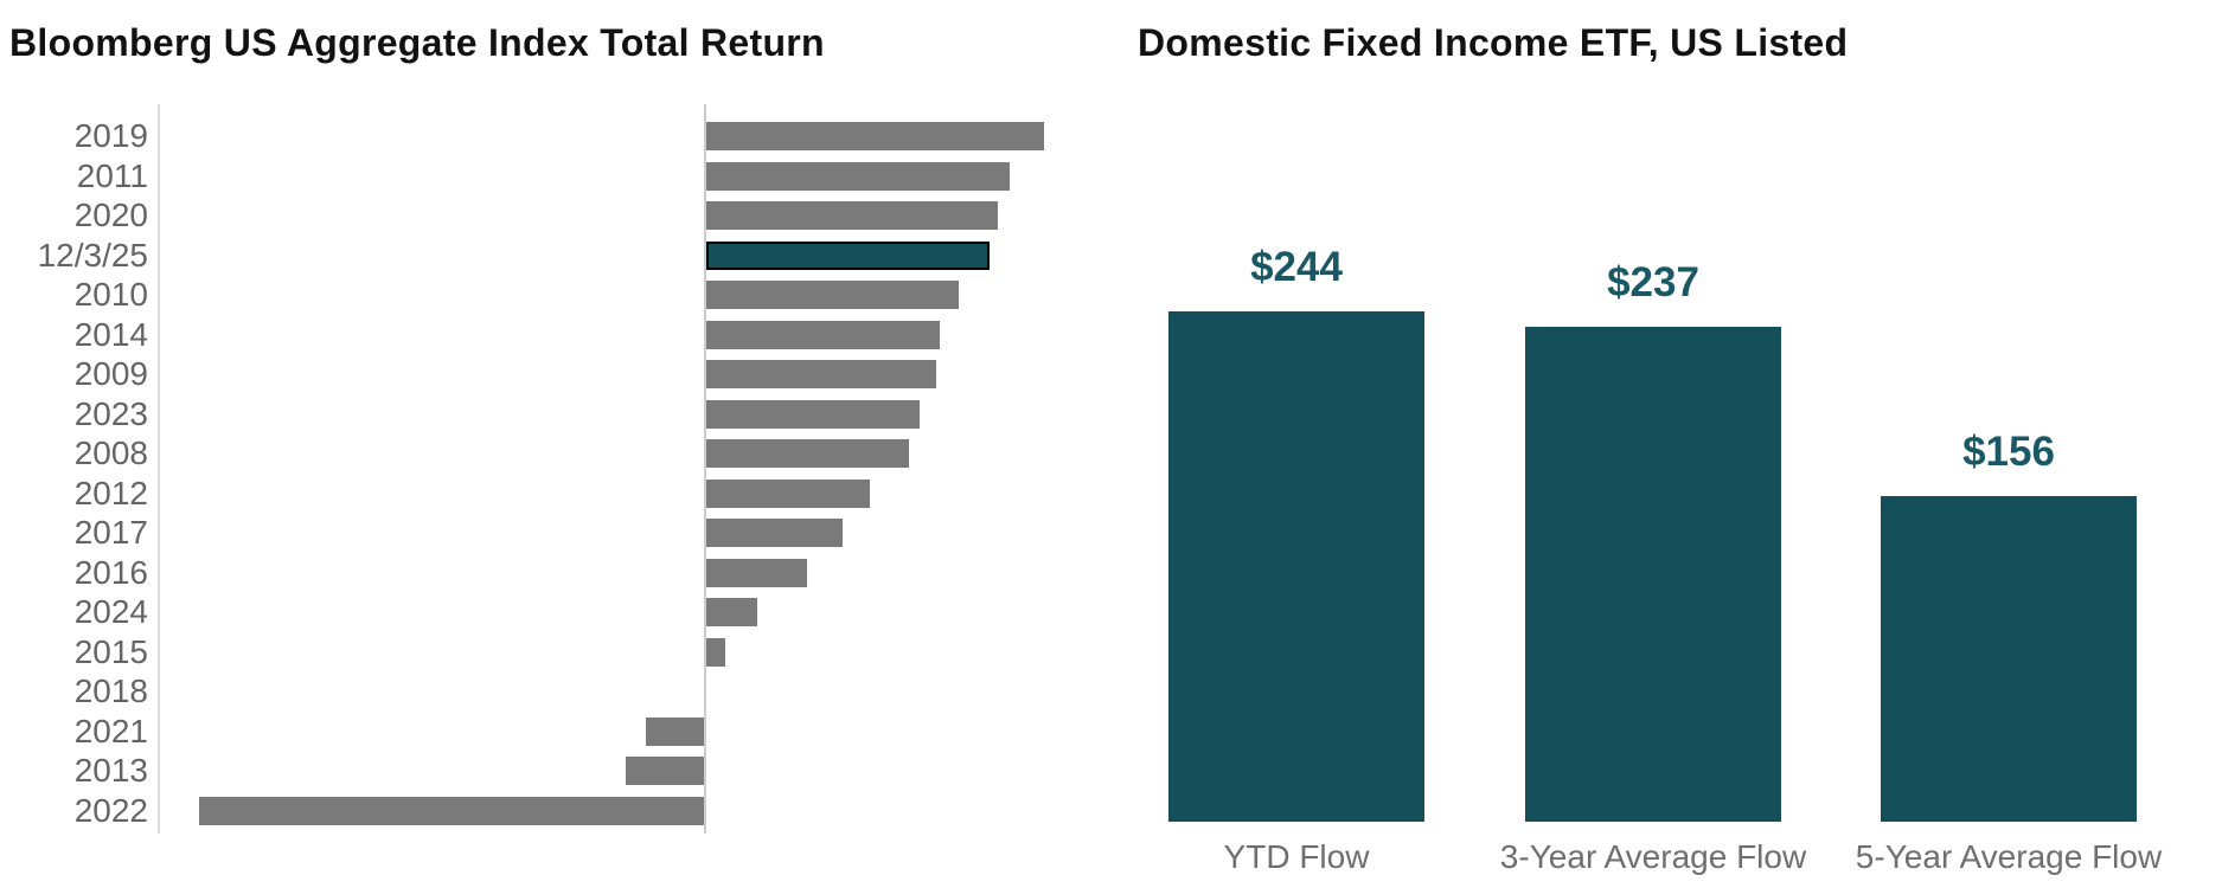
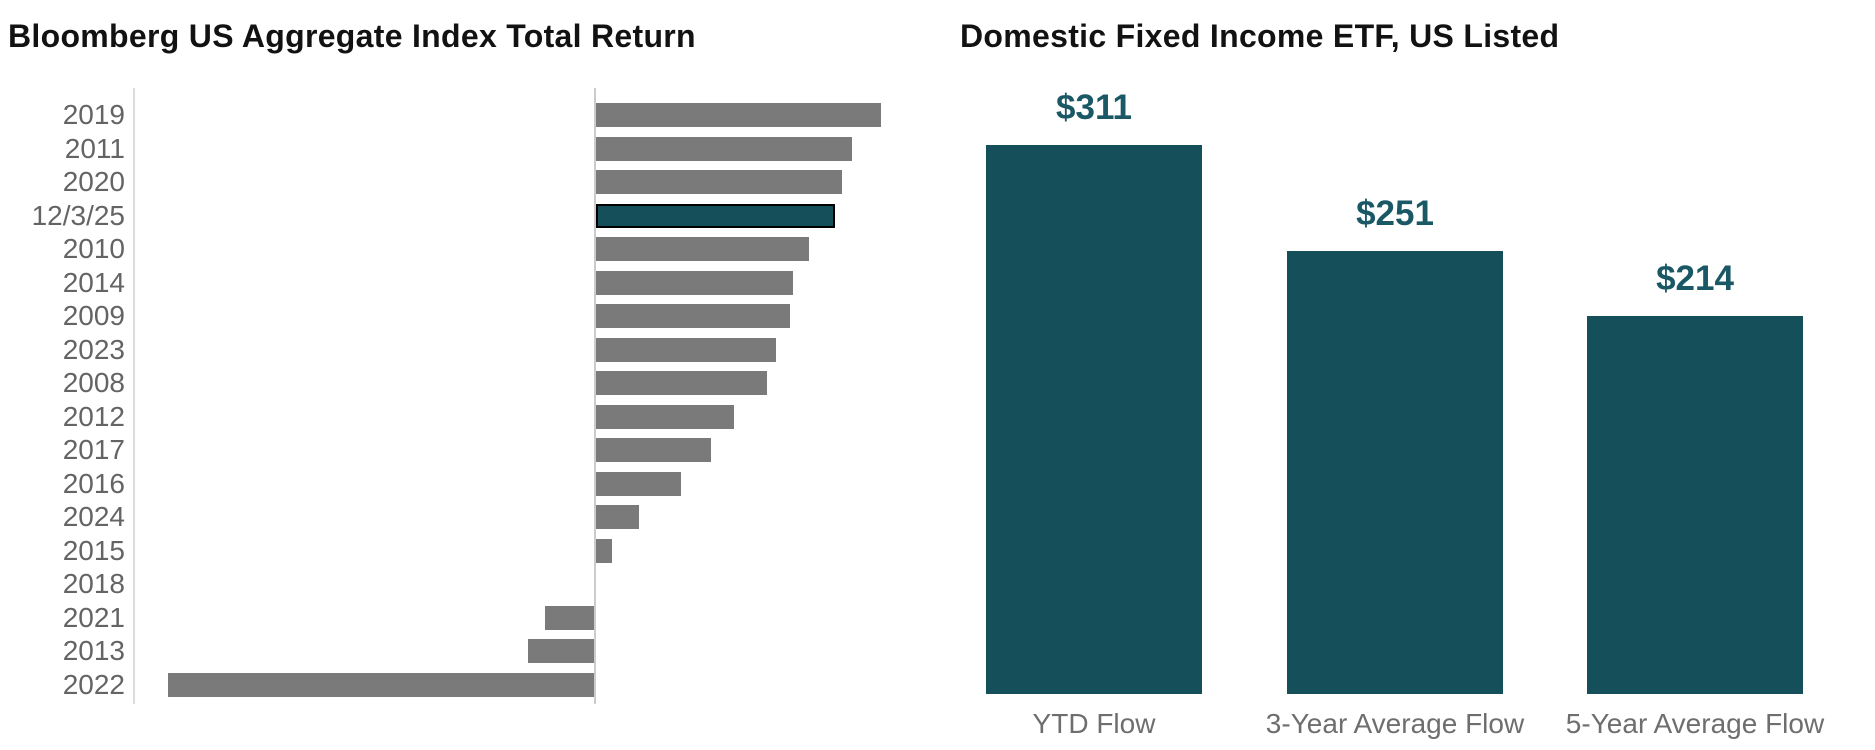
Domestic Fixed Income ETF, US Listed/YTD Flow: $244 -> $311
Domestic Fixed Income ETF, US Listed/3-Year Average Flow: $237 -> $251
Domestic Fixed Income ETF, US Listed/5-Year Average Flow: $156 -> $214
